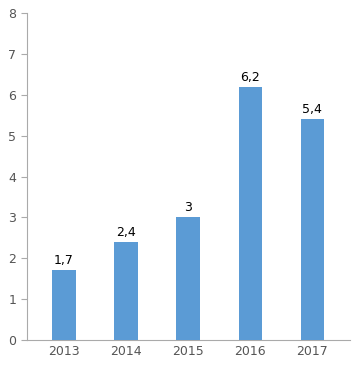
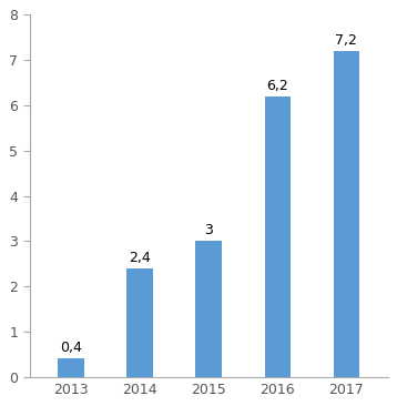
2013: 1,7 -> 0,4
2017: 5,4 -> 7,2
